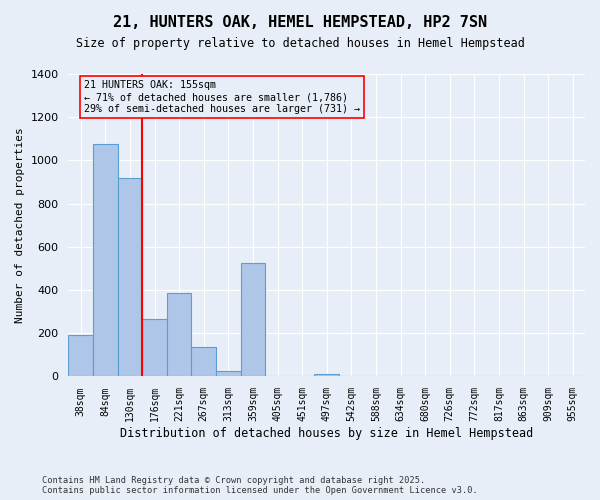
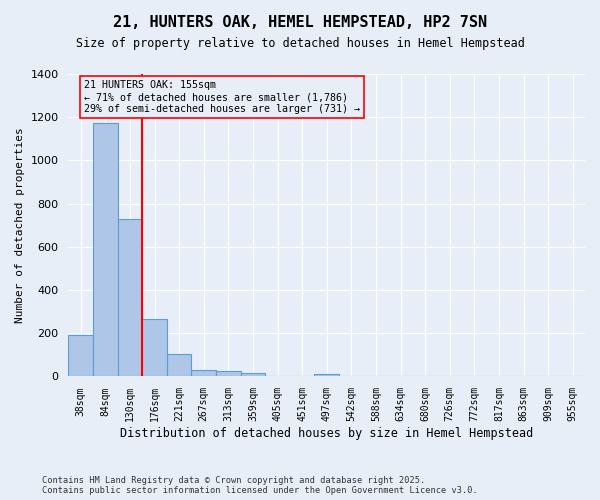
84sqm: 1075 -> 1175
130sqm: 920 -> 730
221sqm: 385 -> 105
267sqm: 135 -> 30
359sqm: 525 -> 15
